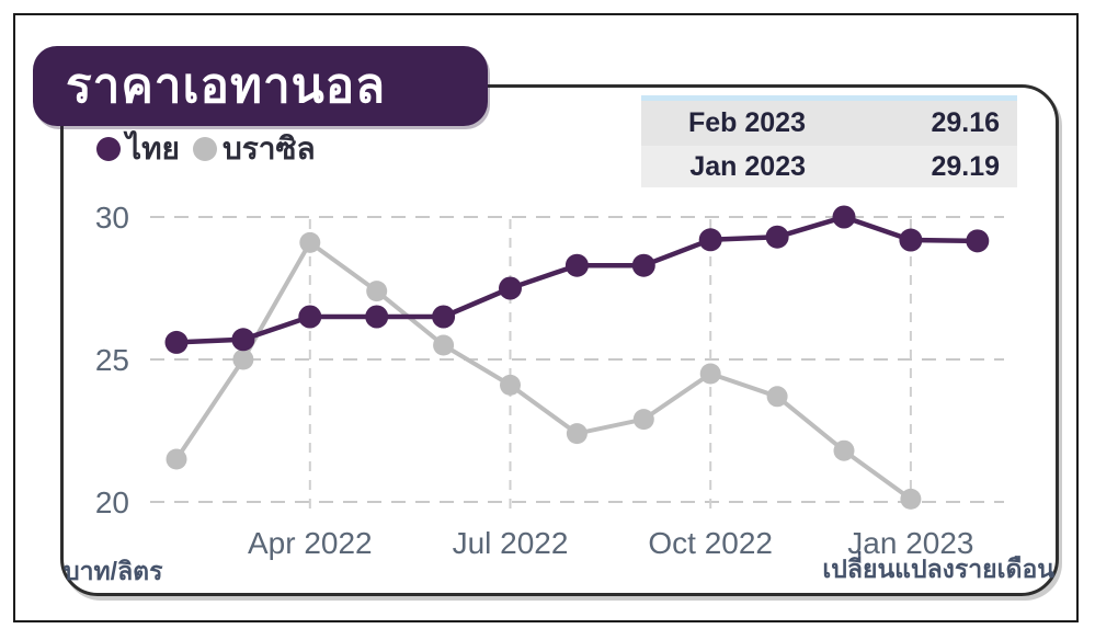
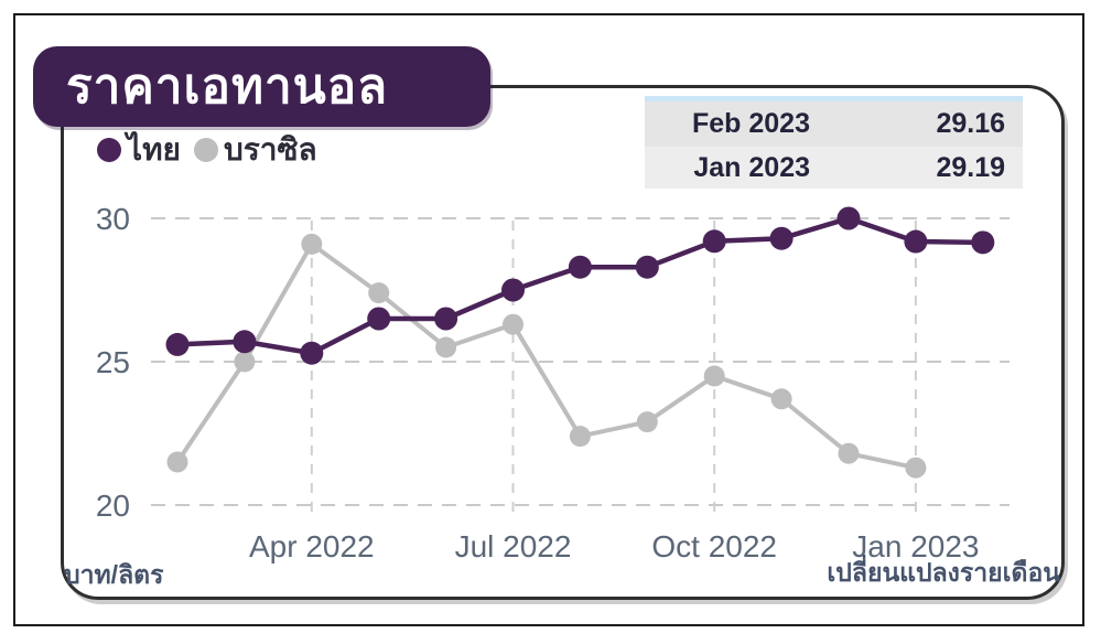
ไทย/Apr 2022: 26.5 -> 25.3
บราซิล/Jul 2022: 24.1 -> 26.3
บราซิล/Jan 2023: 20.1 -> 21.3
